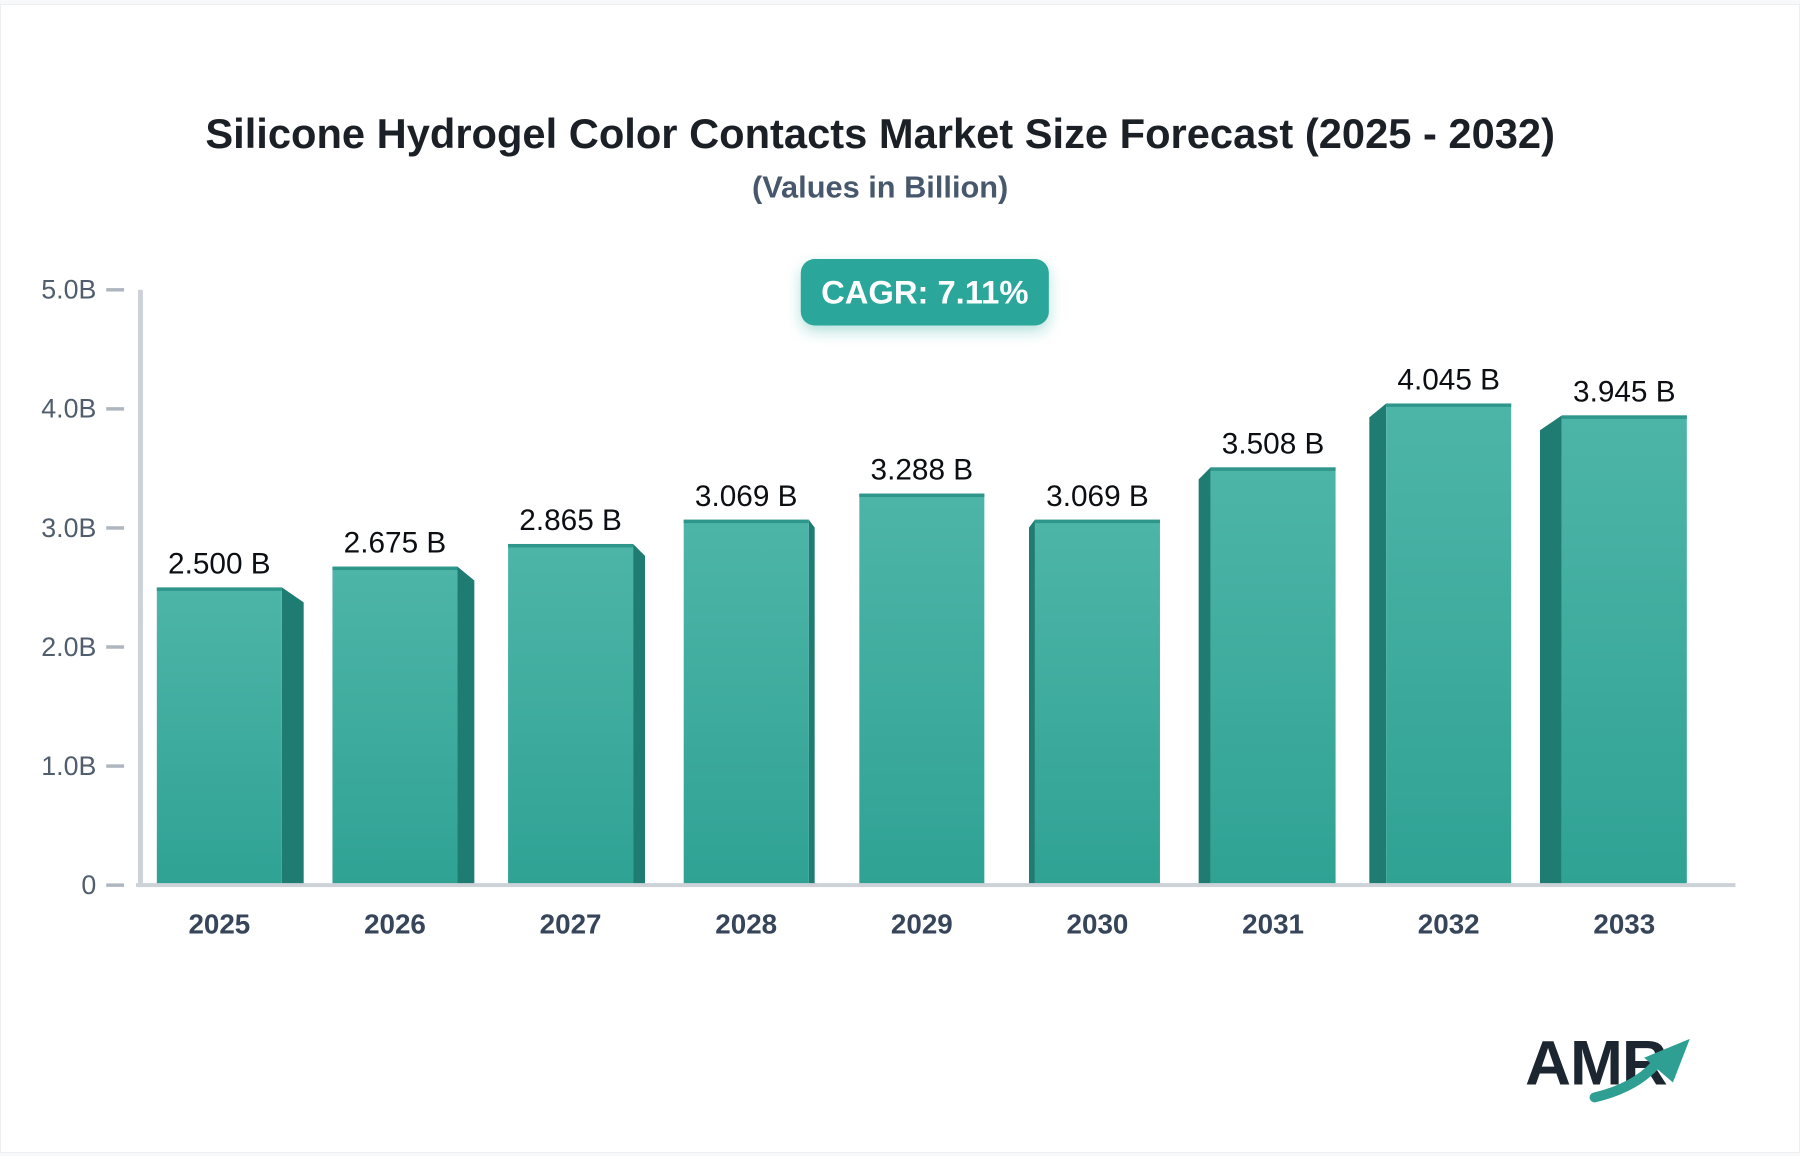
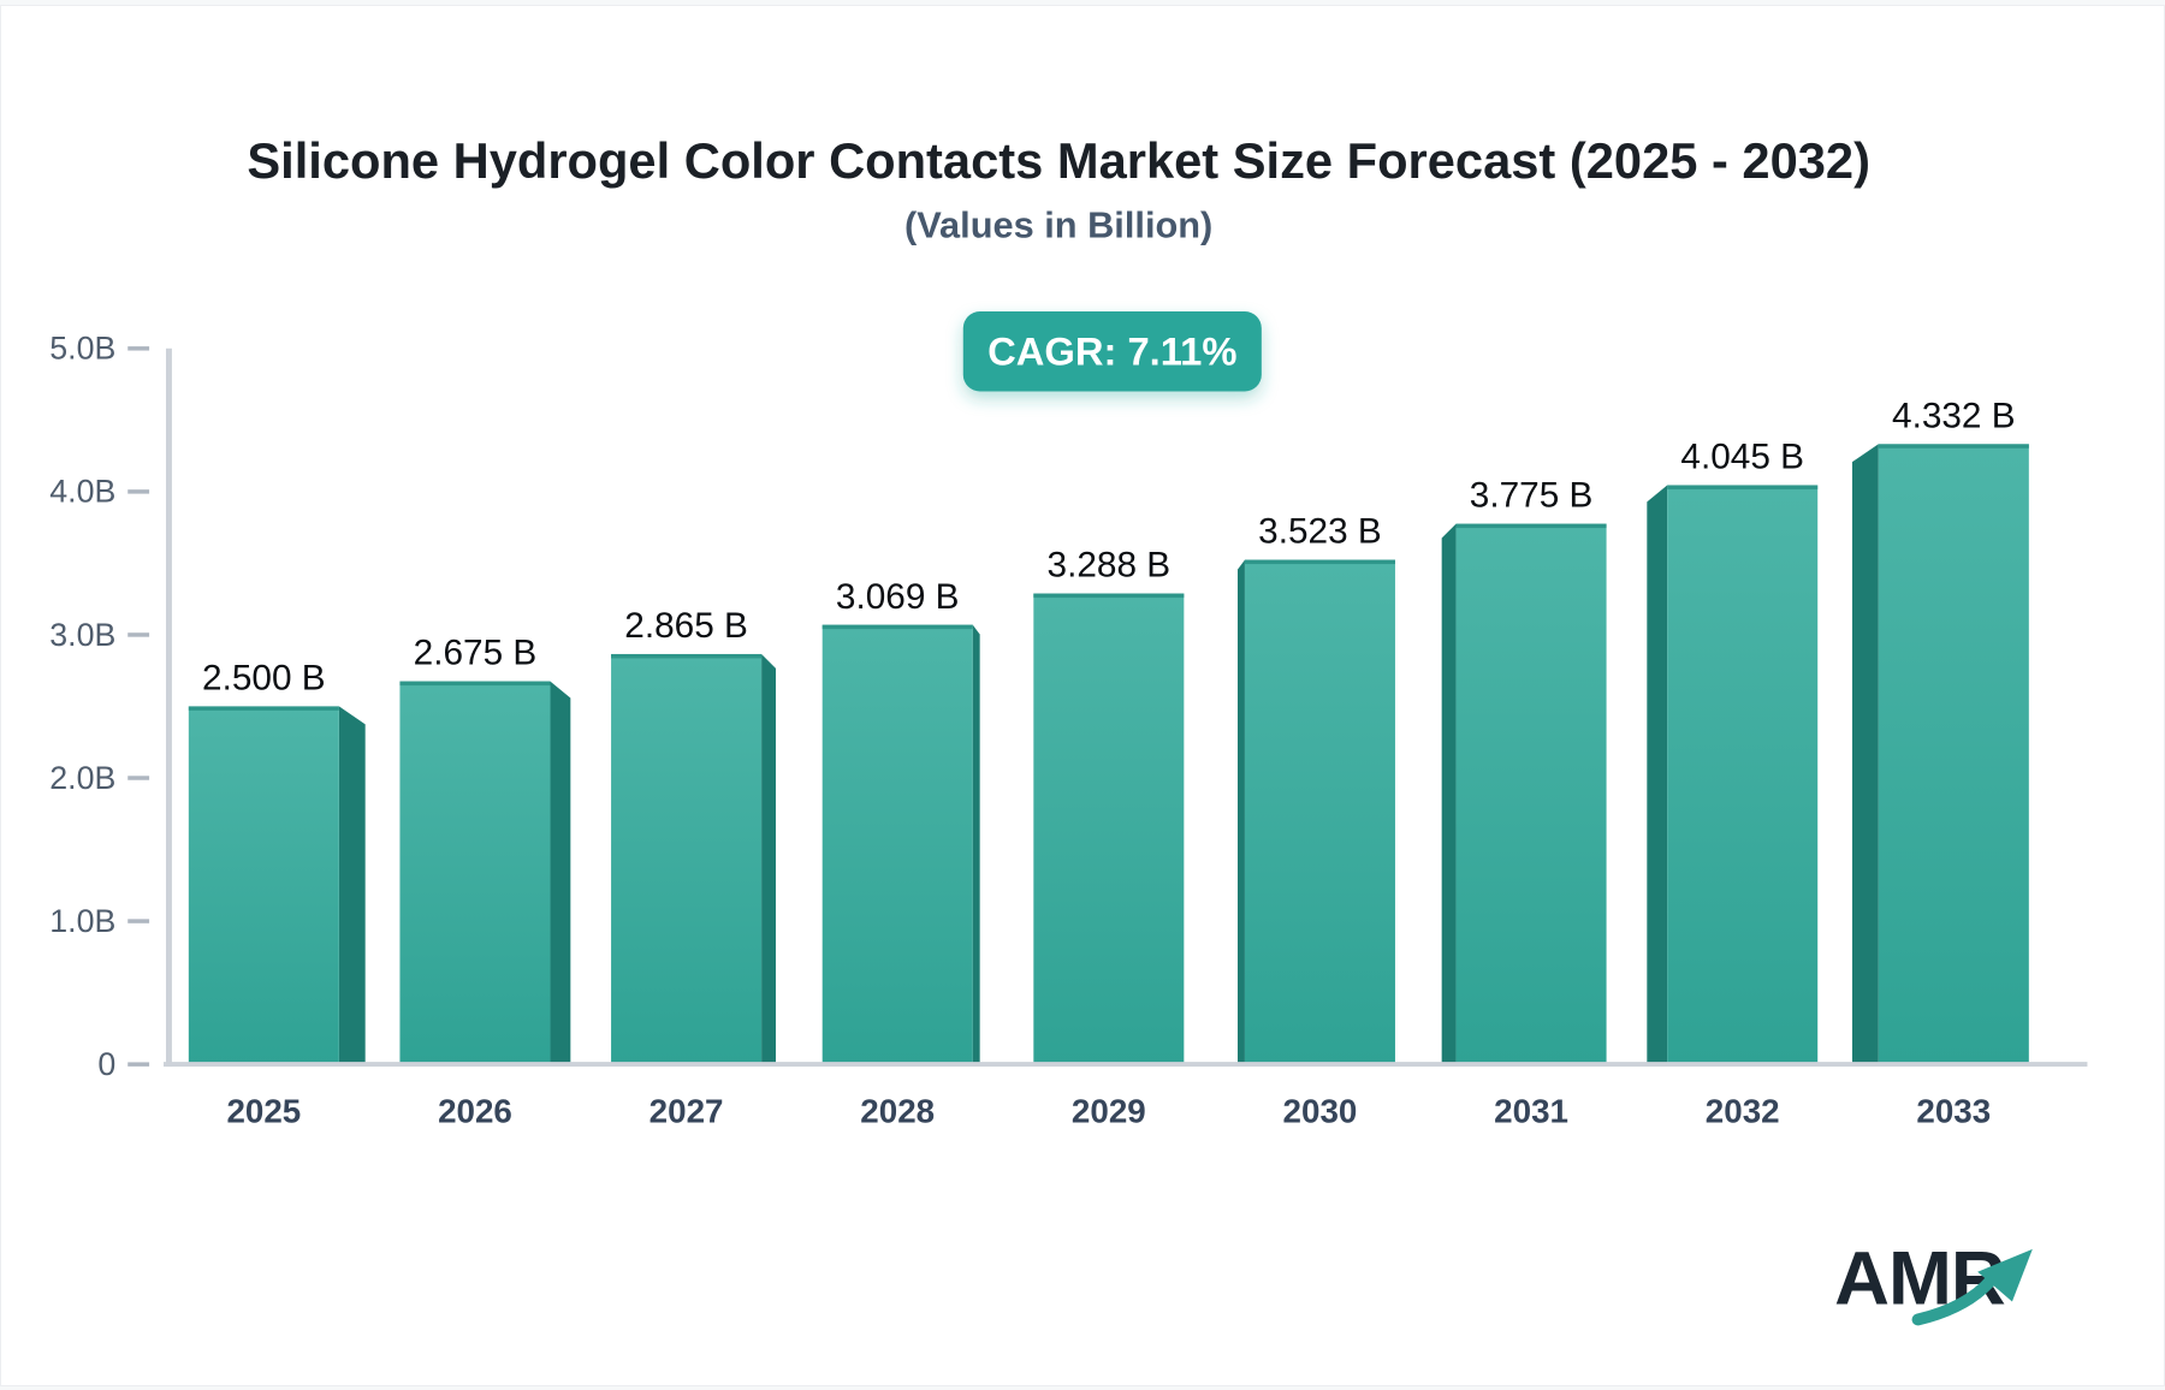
2030: 3.069 -> 3.523
2031: 3.508 -> 3.775
2033: 3.945 -> 4.332
